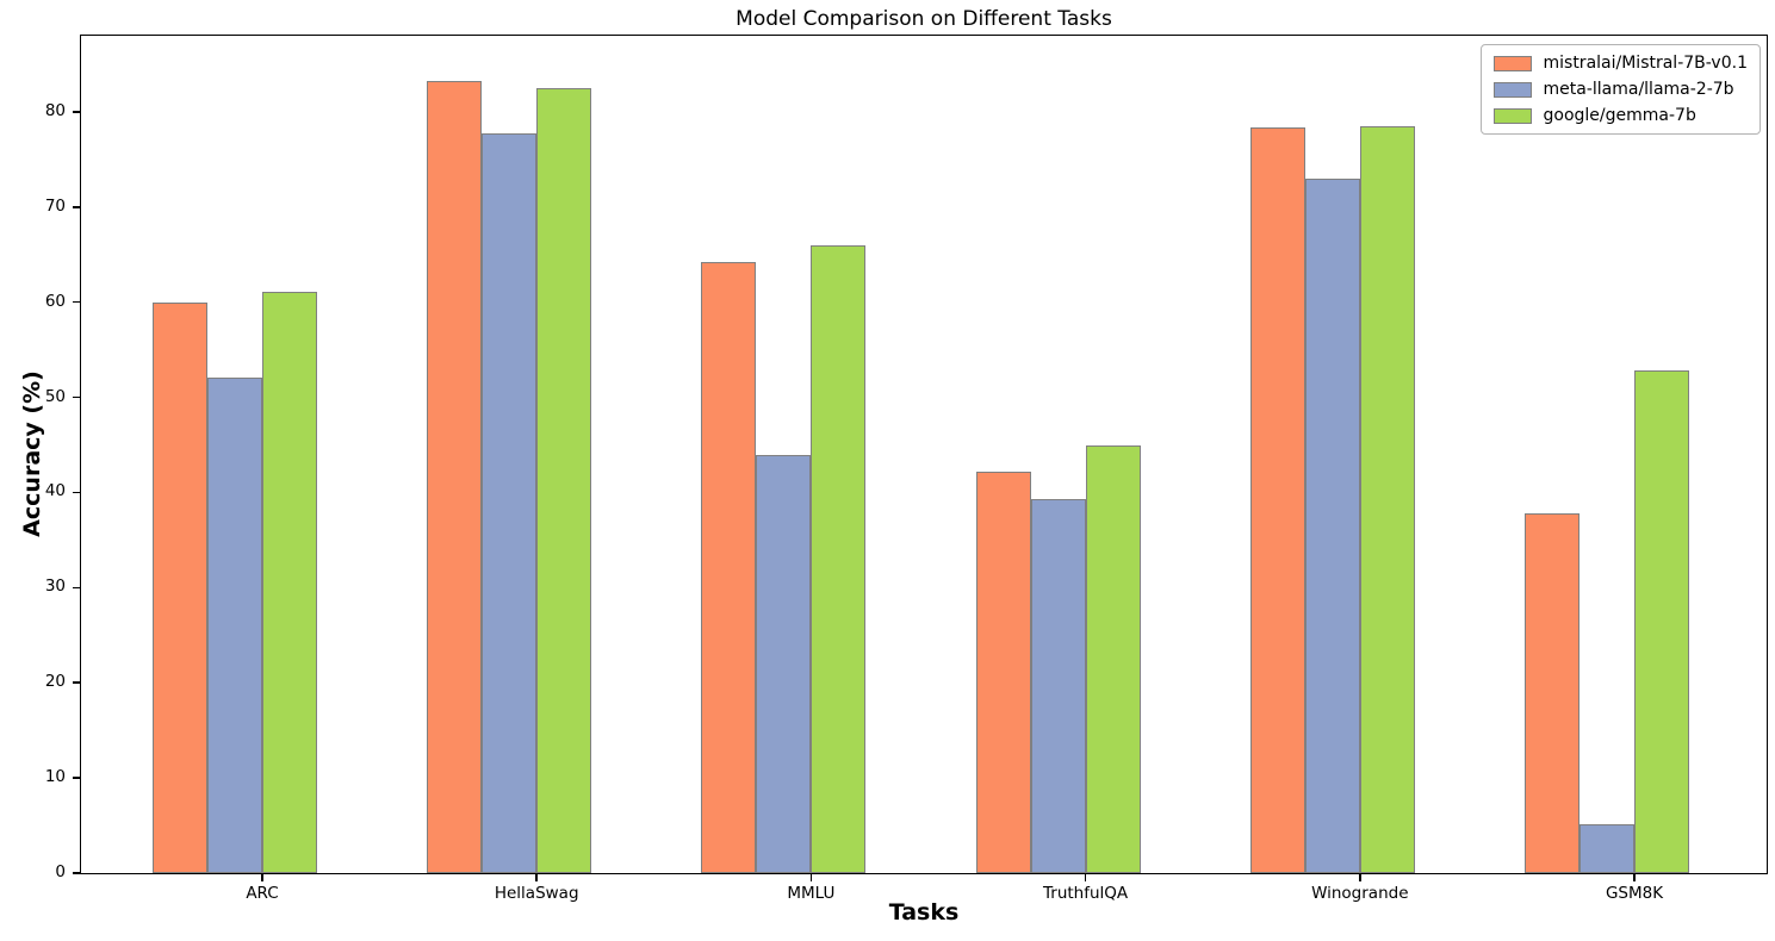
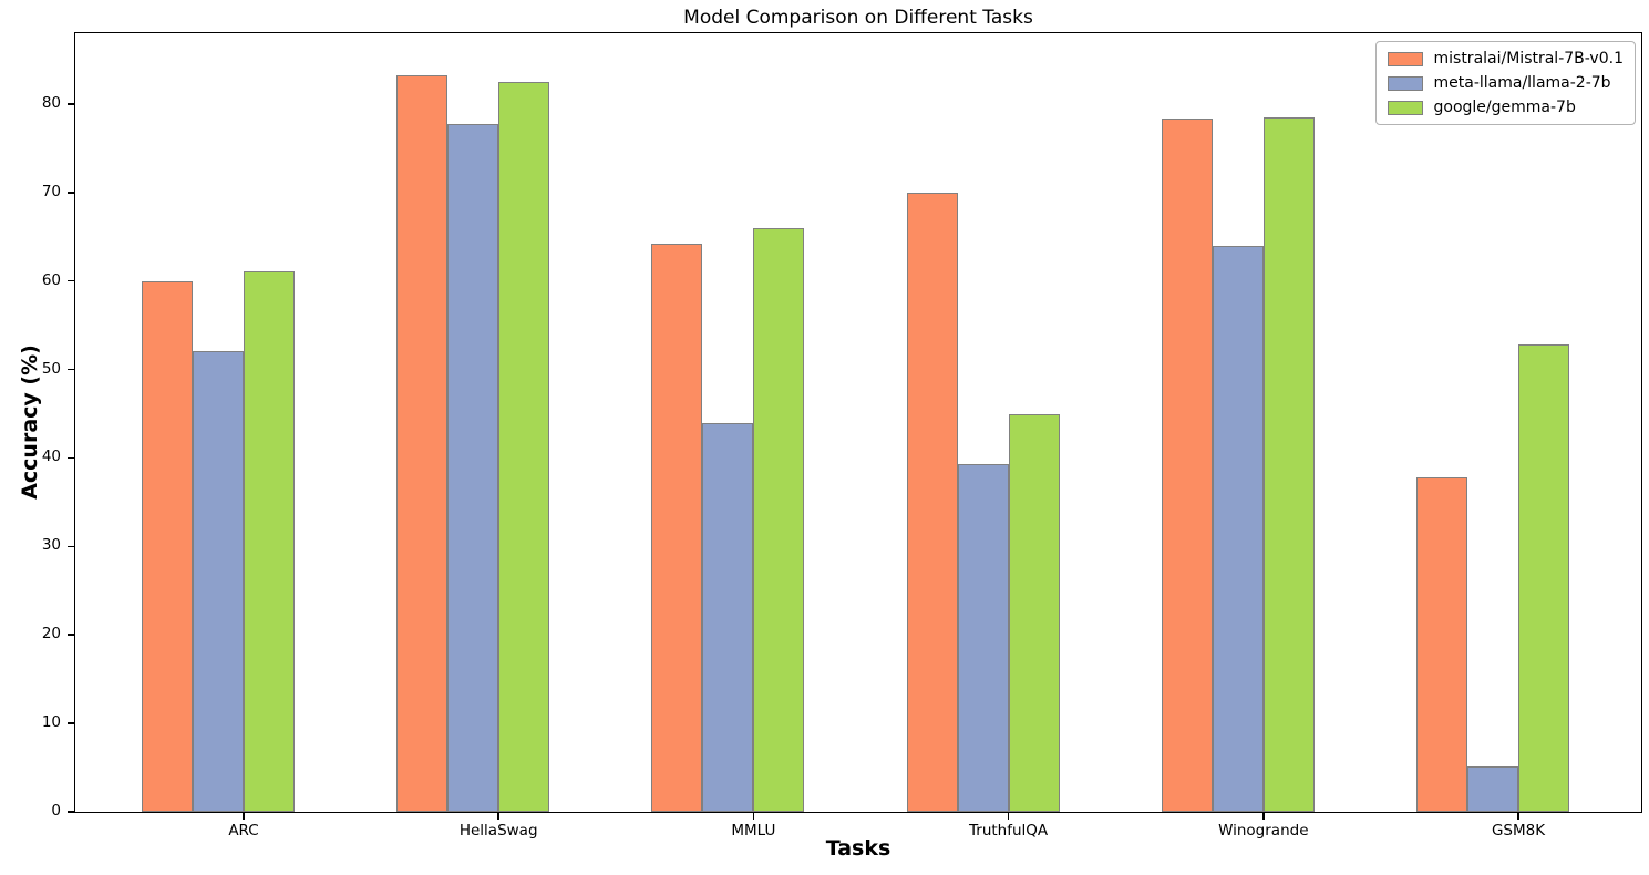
mistralai/Mistral-7B-v0.1/TruthfulQA: 42 -> 70
meta-llama/llama-2-7b/Winogrande: 73 -> 64
